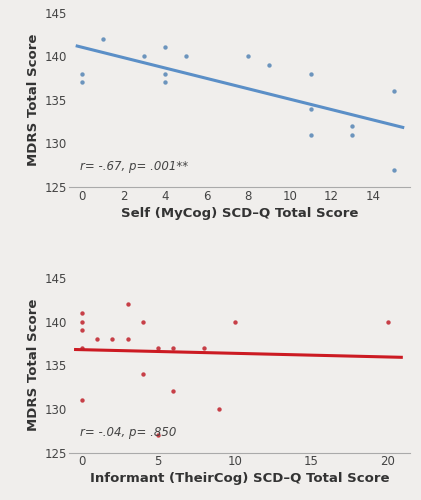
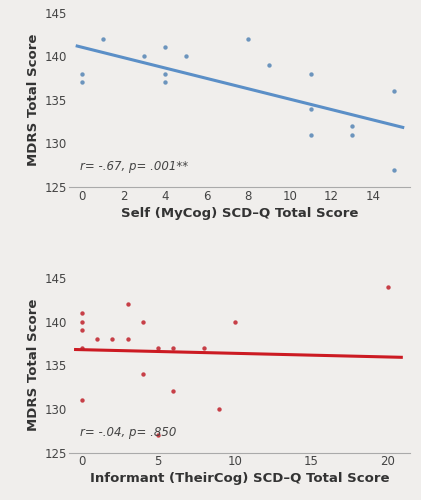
8: 140 -> 142
20: 140 -> 144
